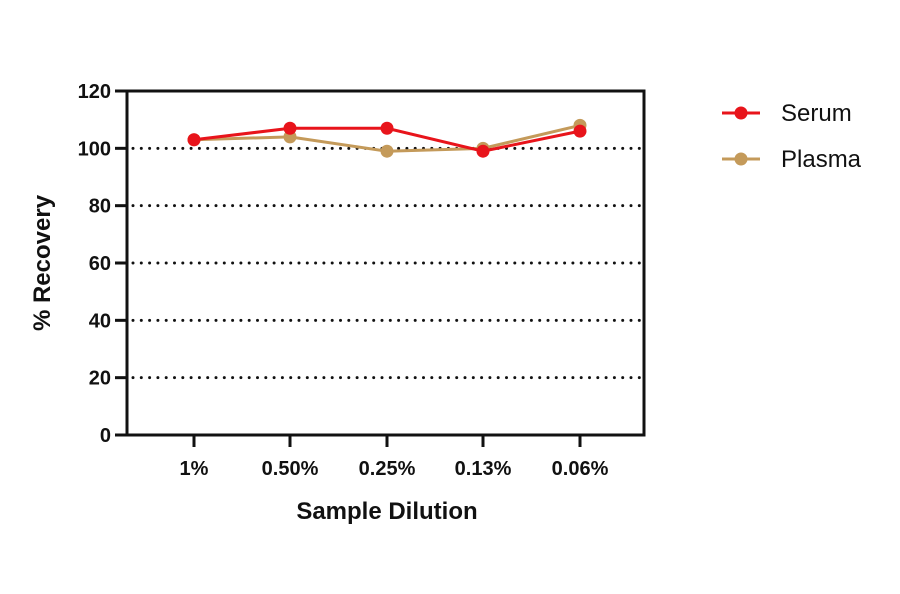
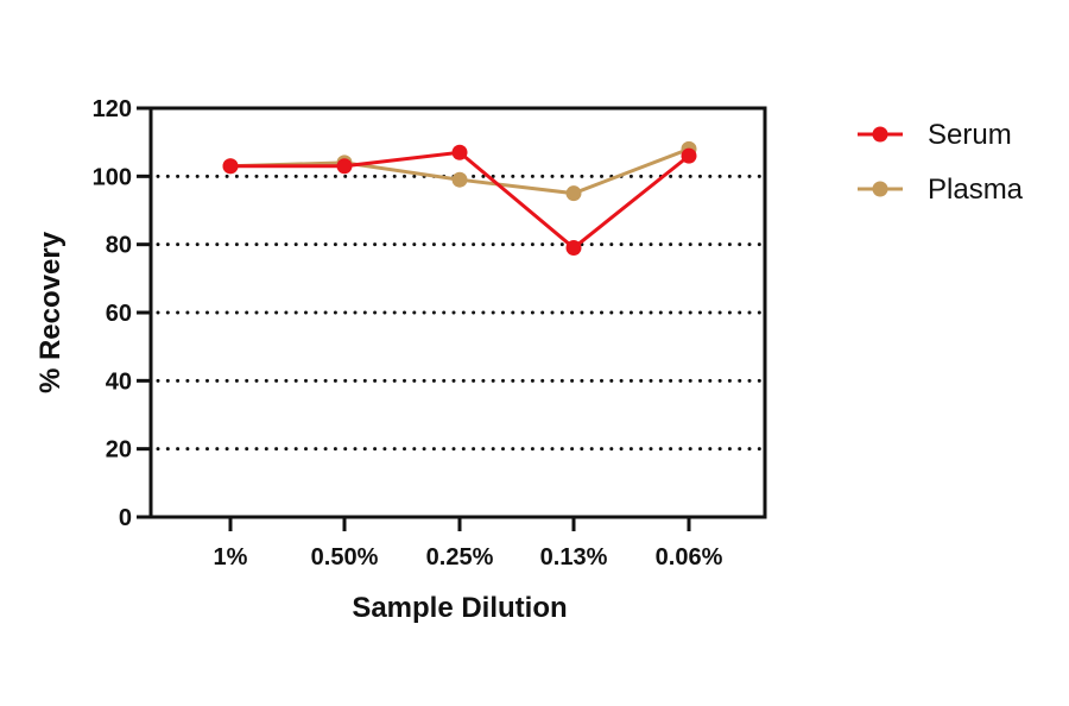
Serum/0.50%: 107 -> 103
Serum/0.13%: 99 -> 79
Plasma/0.13%: 100 -> 95
